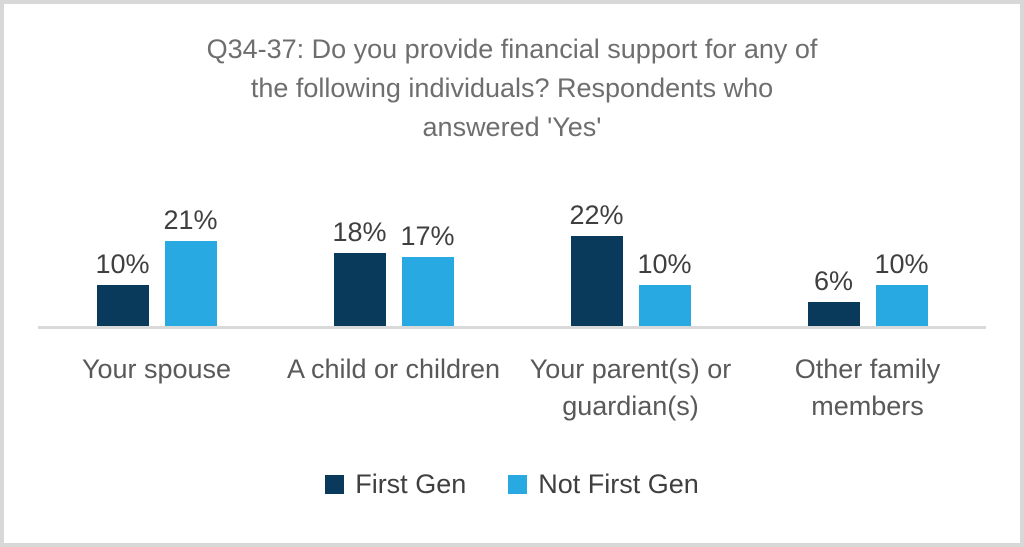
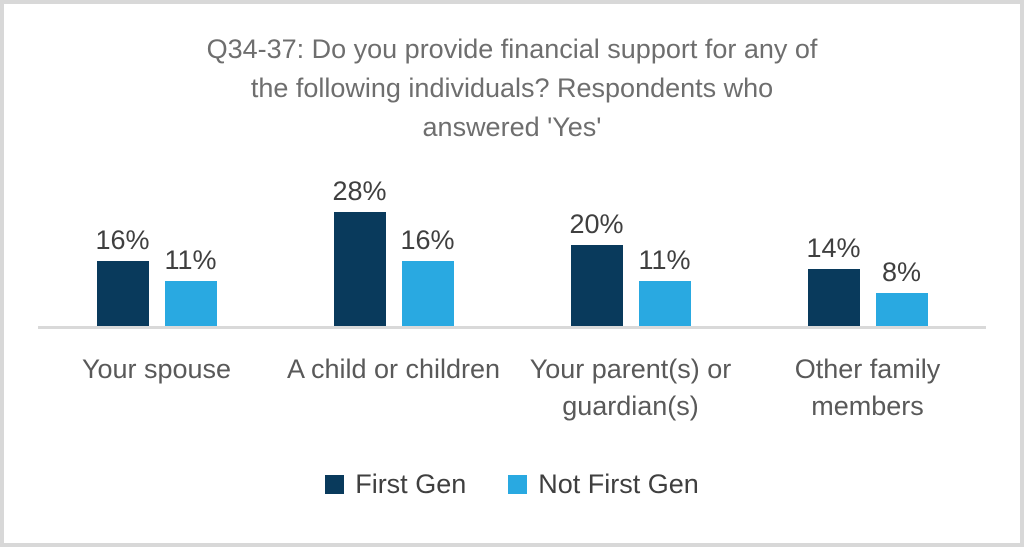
First Gen/Your spouse: 10% -> 16%
Not First Gen/Your spouse: 21% -> 11%
First Gen/A child or children: 18% -> 28%
Not First Gen/A child or children: 17% -> 16%
First Gen/Your parent(s) or guardian(s): 22% -> 20%
Not First Gen/Your parent(s) or guardian(s): 10% -> 11%
First Gen/Other family members: 6% -> 14%
Not First Gen/Other family members: 10% -> 8%
